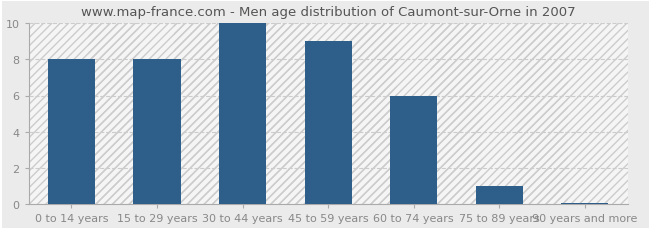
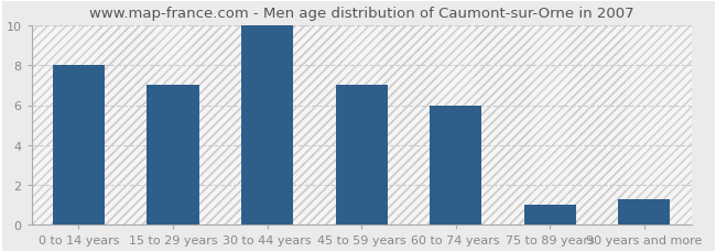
15 to 29 years: 8.0 -> 7.0
45 to 59 years: 9.0 -> 7.0
90 years and more: 0.1 -> 1.3
